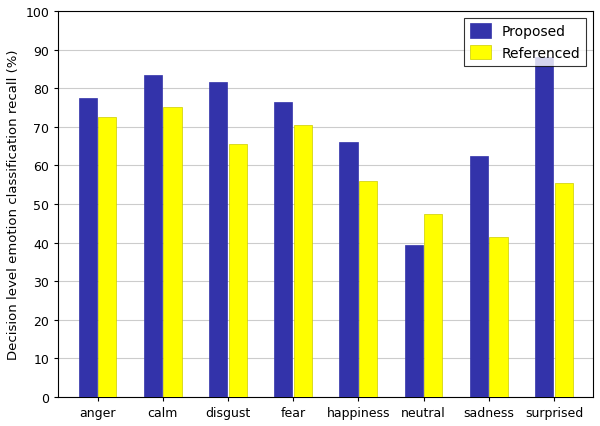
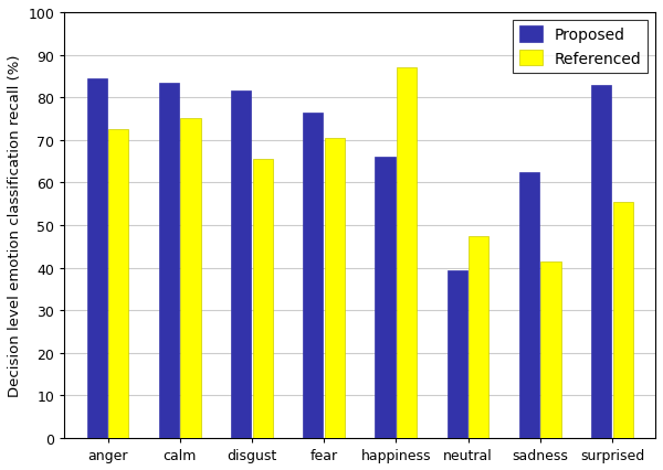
Proposed/anger: 77.5 -> 84.5
Referenced/happiness: 56.0 -> 87.0
Proposed/surprised: 88.0 -> 83.0
